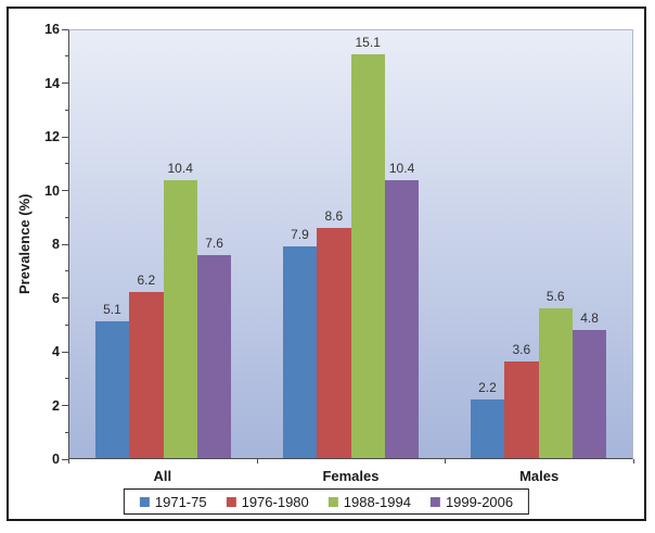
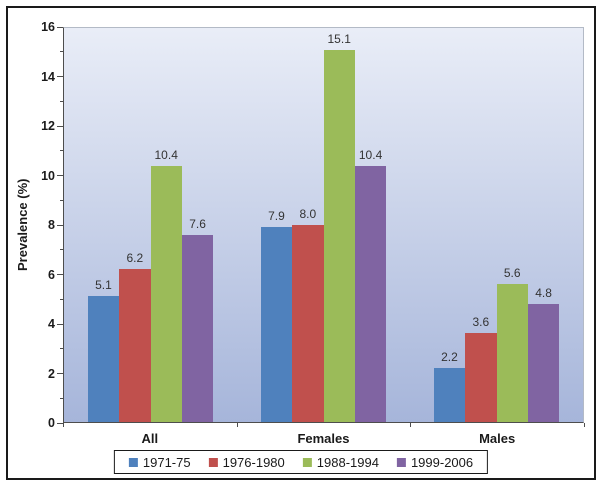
1976-1980/Females: 8.6 -> 8.0
